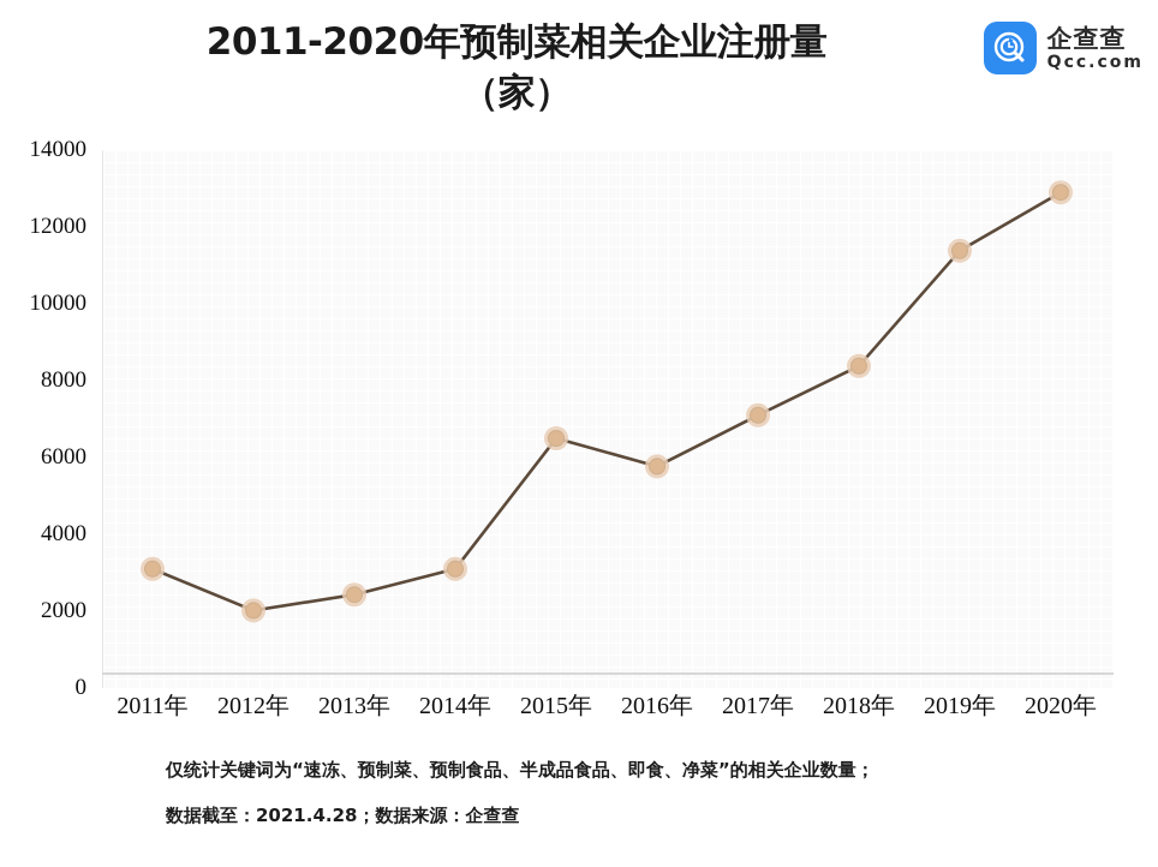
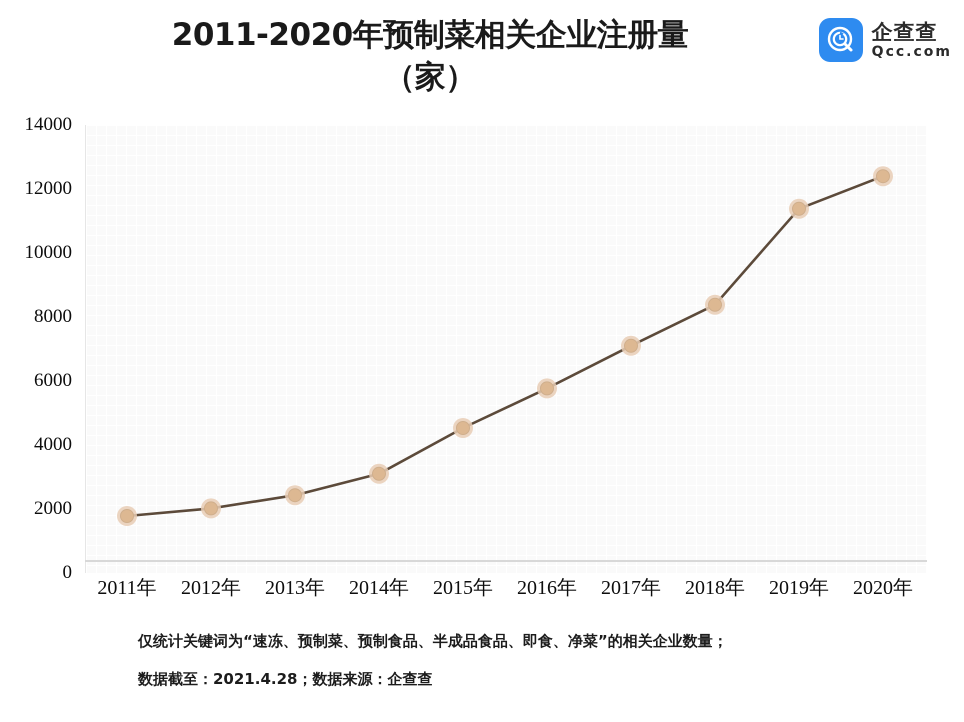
2011年: 3100 -> 1800
2015年: 6500 -> 4500
2020年: 12900 -> 12400
